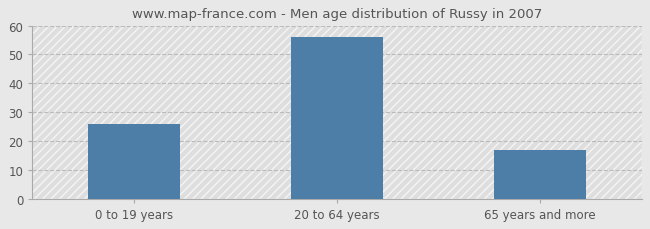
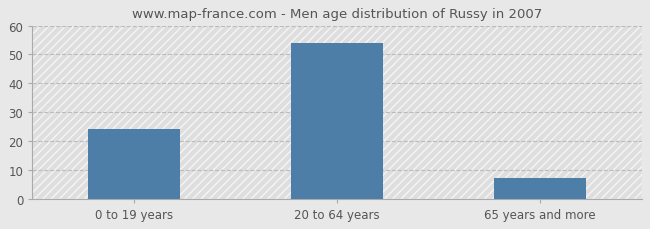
0 to 19 years: 26 -> 24
20 to 64 years: 56 -> 54
65 years and more: 17 -> 7
